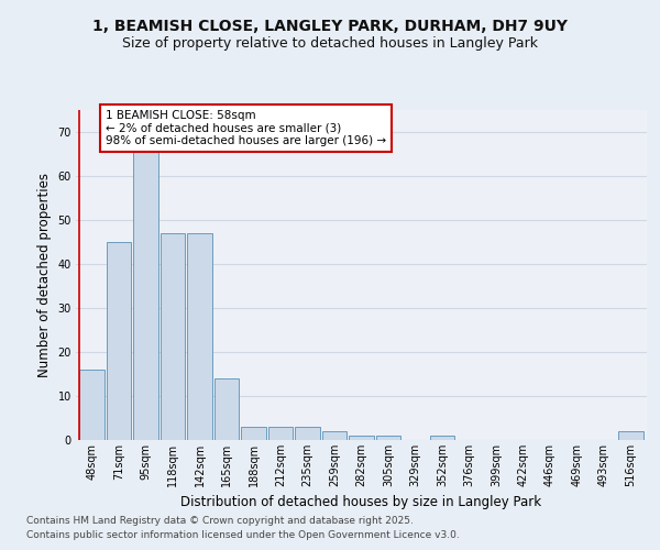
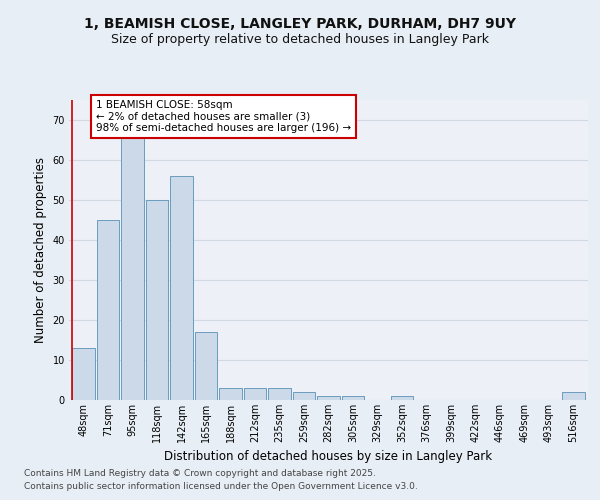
48sqm: 16 -> 13
118sqm: 47 -> 50
142sqm: 47 -> 56
165sqm: 14 -> 17
